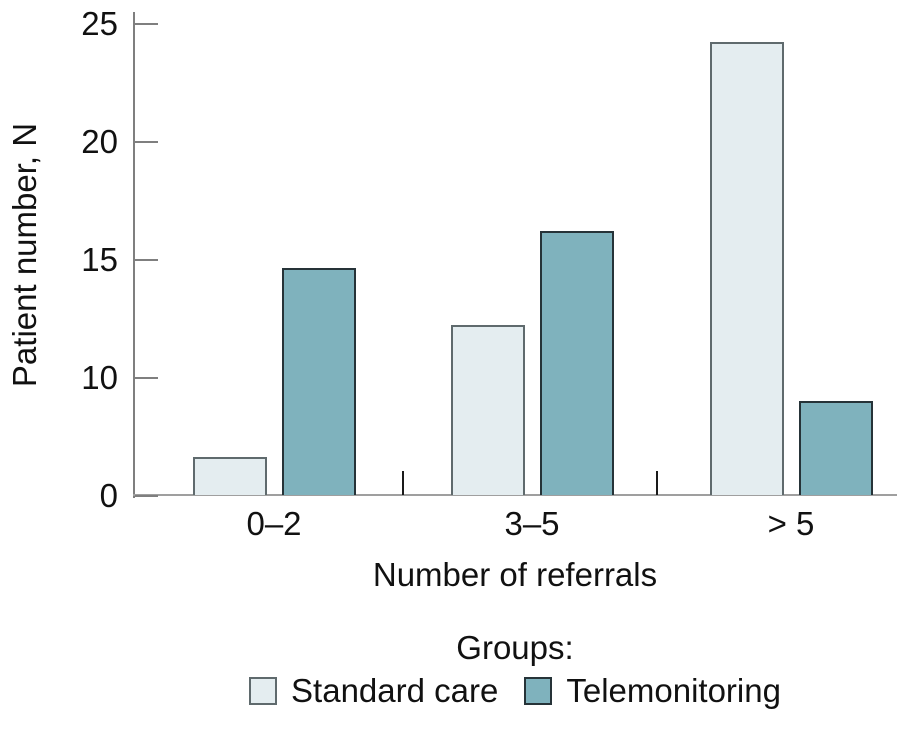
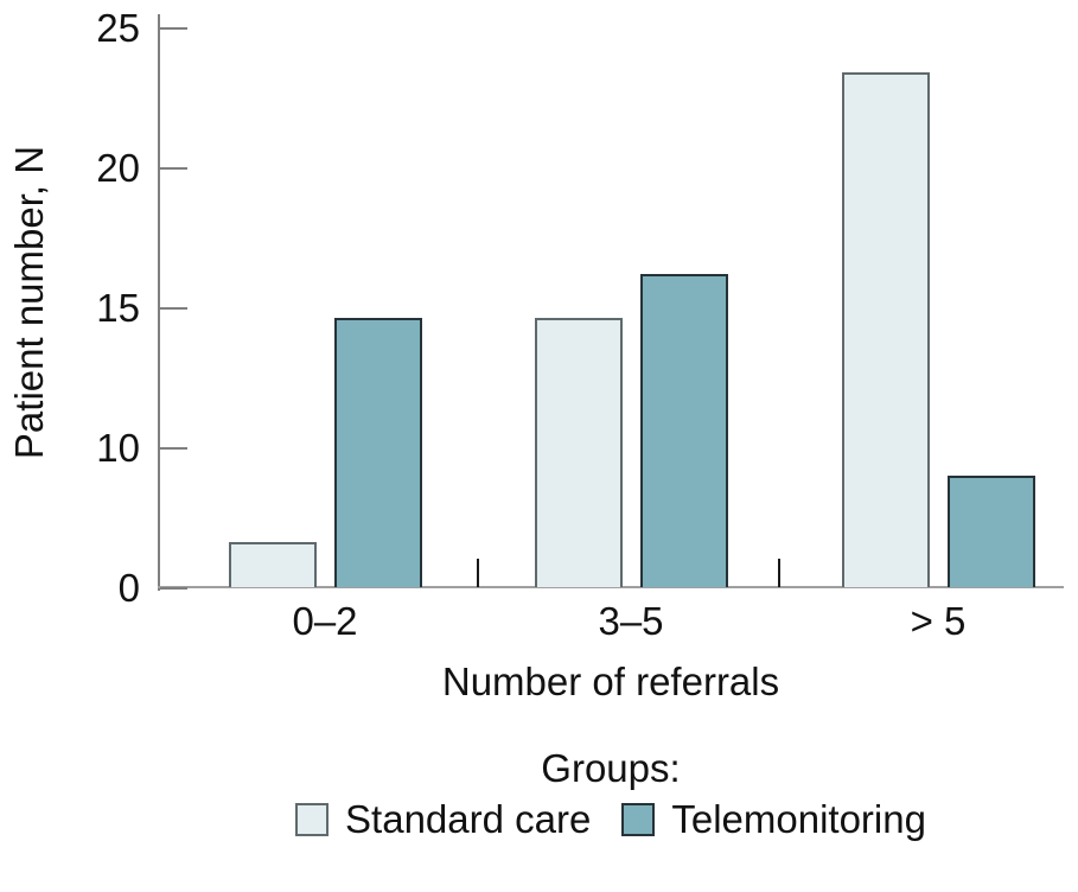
Standard care/3–5: 9 -> 12
Standard care/> 5: 24 -> 23
